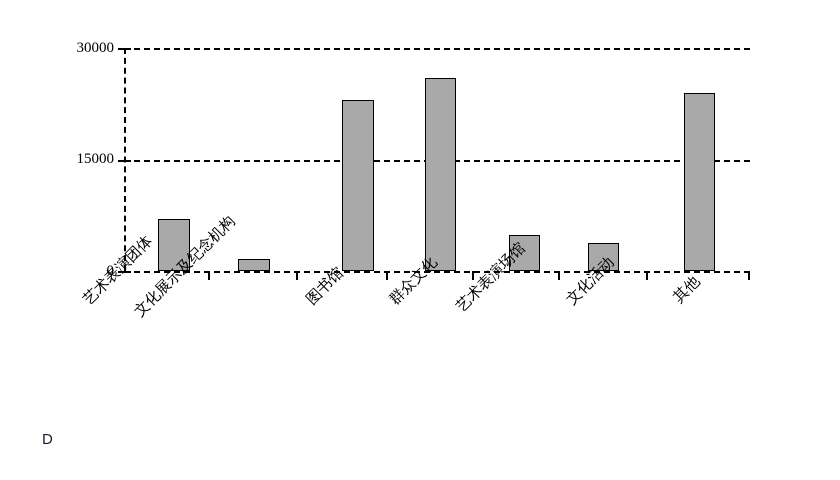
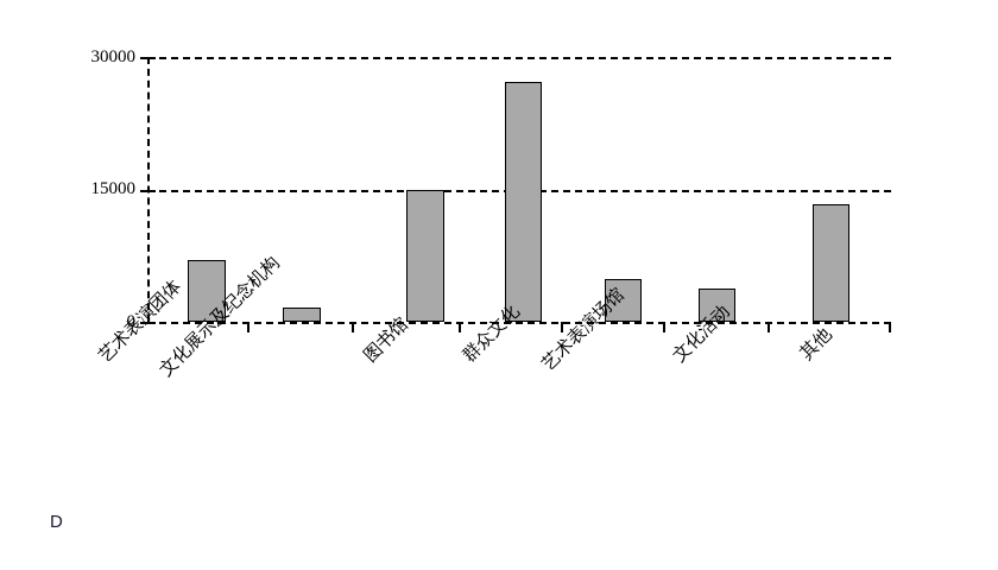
图书馆: 23000 -> 15000
群众文化: 26000 -> 27000
其他: 24000 -> 13000
